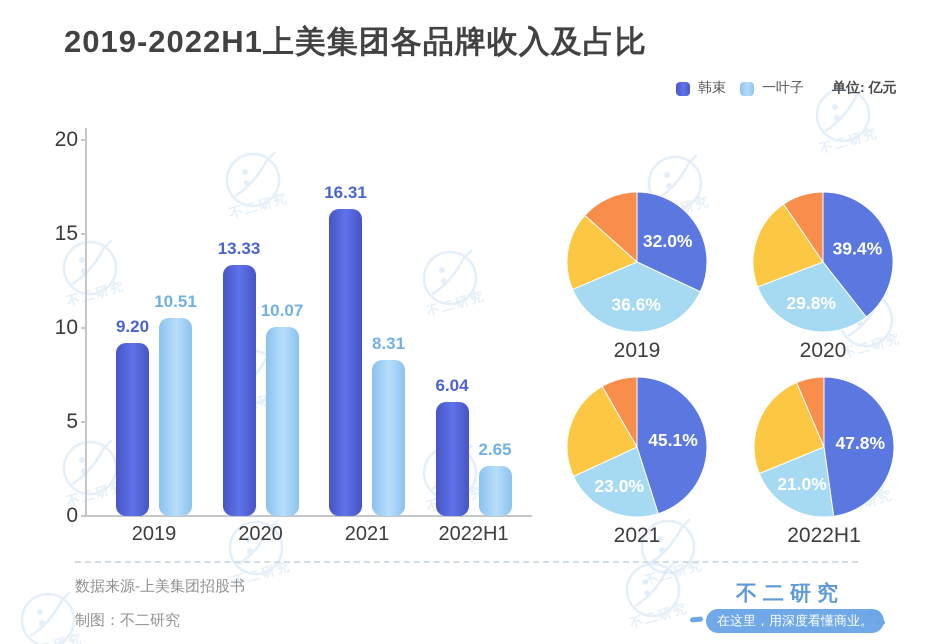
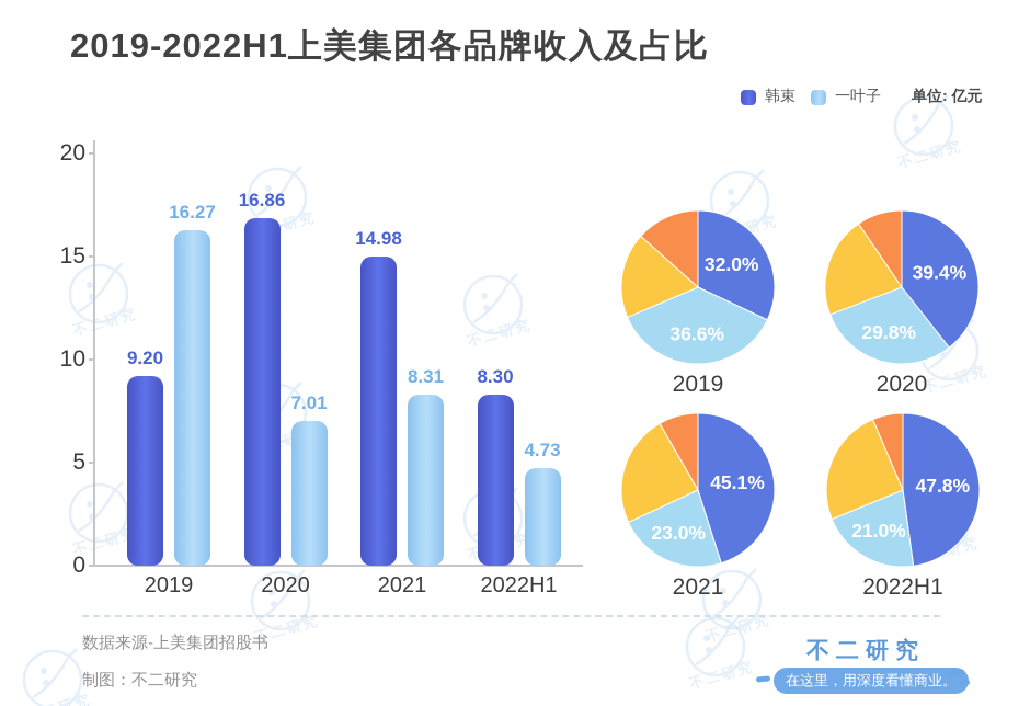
2019-2022H1上美集团各品牌收入及占比/一叶子/2019: 10.51 -> 16.27
2019-2022H1上美集团各品牌收入及占比/韩束/2020: 13.33 -> 16.86
2019-2022H1上美集团各品牌收入及占比/一叶子/2020: 10.07 -> 7.01
2019-2022H1上美集团各品牌收入及占比/韩束/2021: 16.31 -> 14.98
2019-2022H1上美集团各品牌收入及占比/韩束/2022H1: 6.04 -> 8.30
2019-2022H1上美集团各品牌收入及占比/一叶子/2022H1: 2.65 -> 4.73
